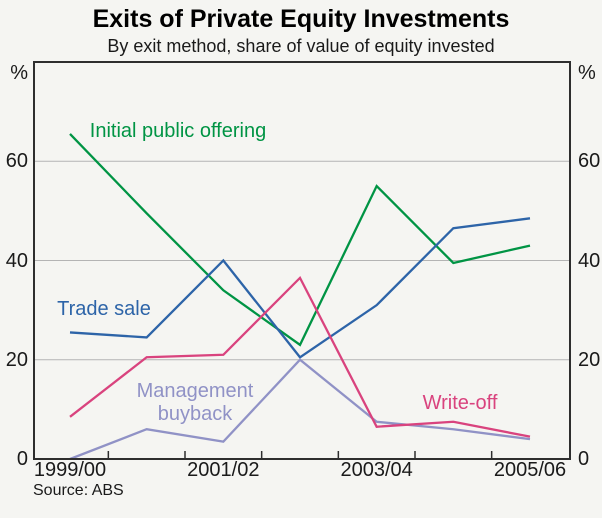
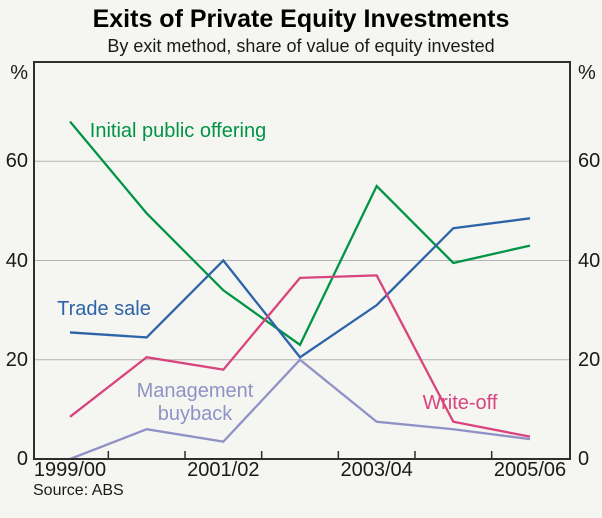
Initial public offering/1999/00: 66 -> 68
Write-off/2001/02: 21 -> 18
Write-off/2003/04: 6 -> 37
